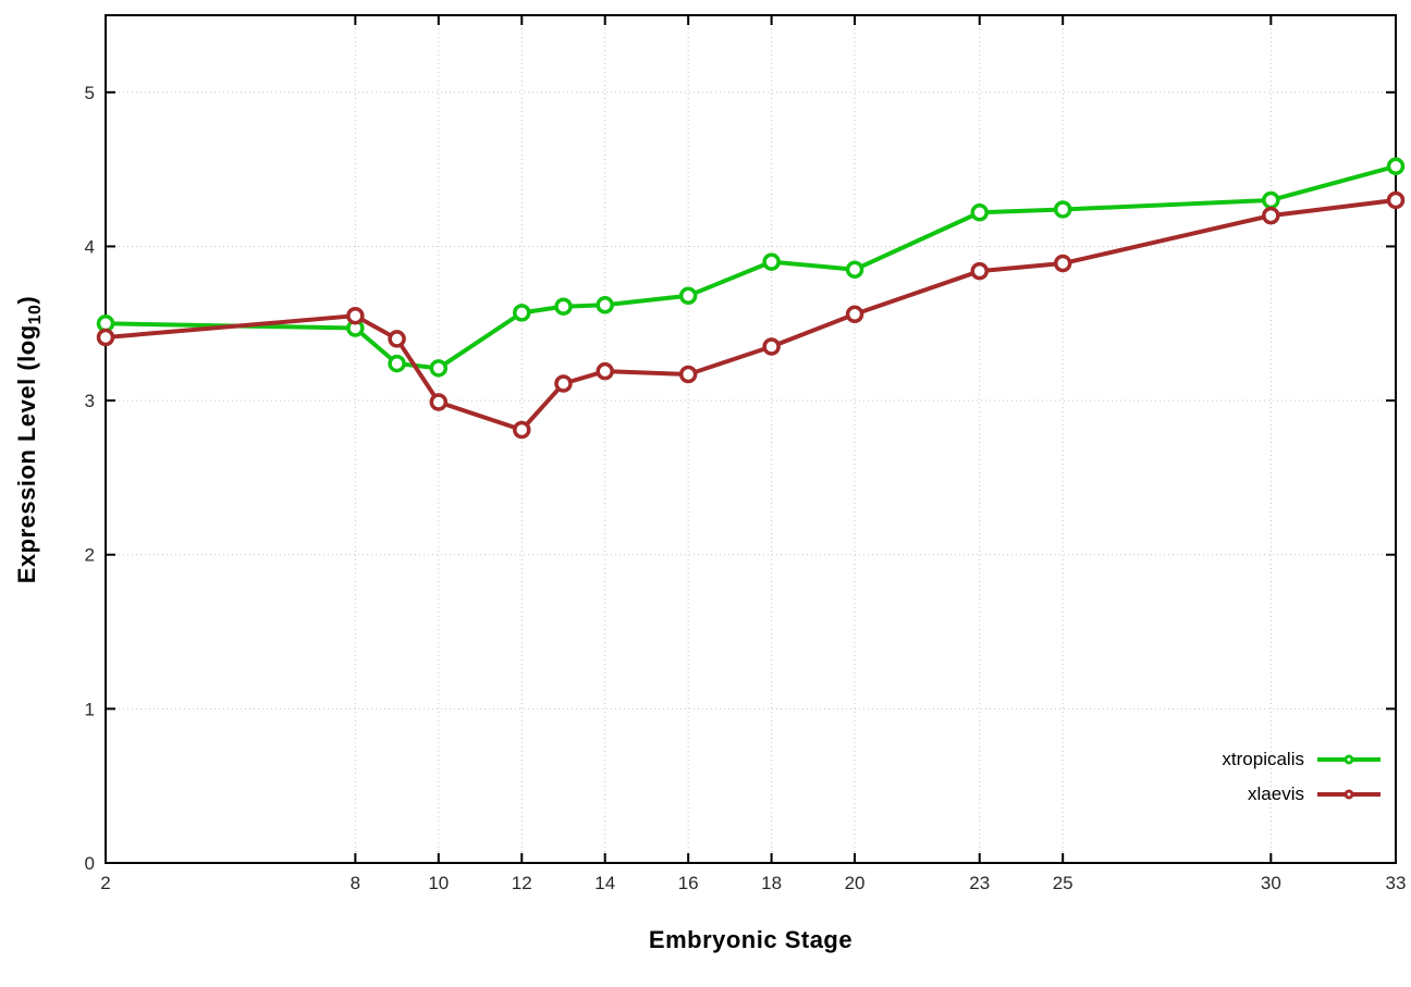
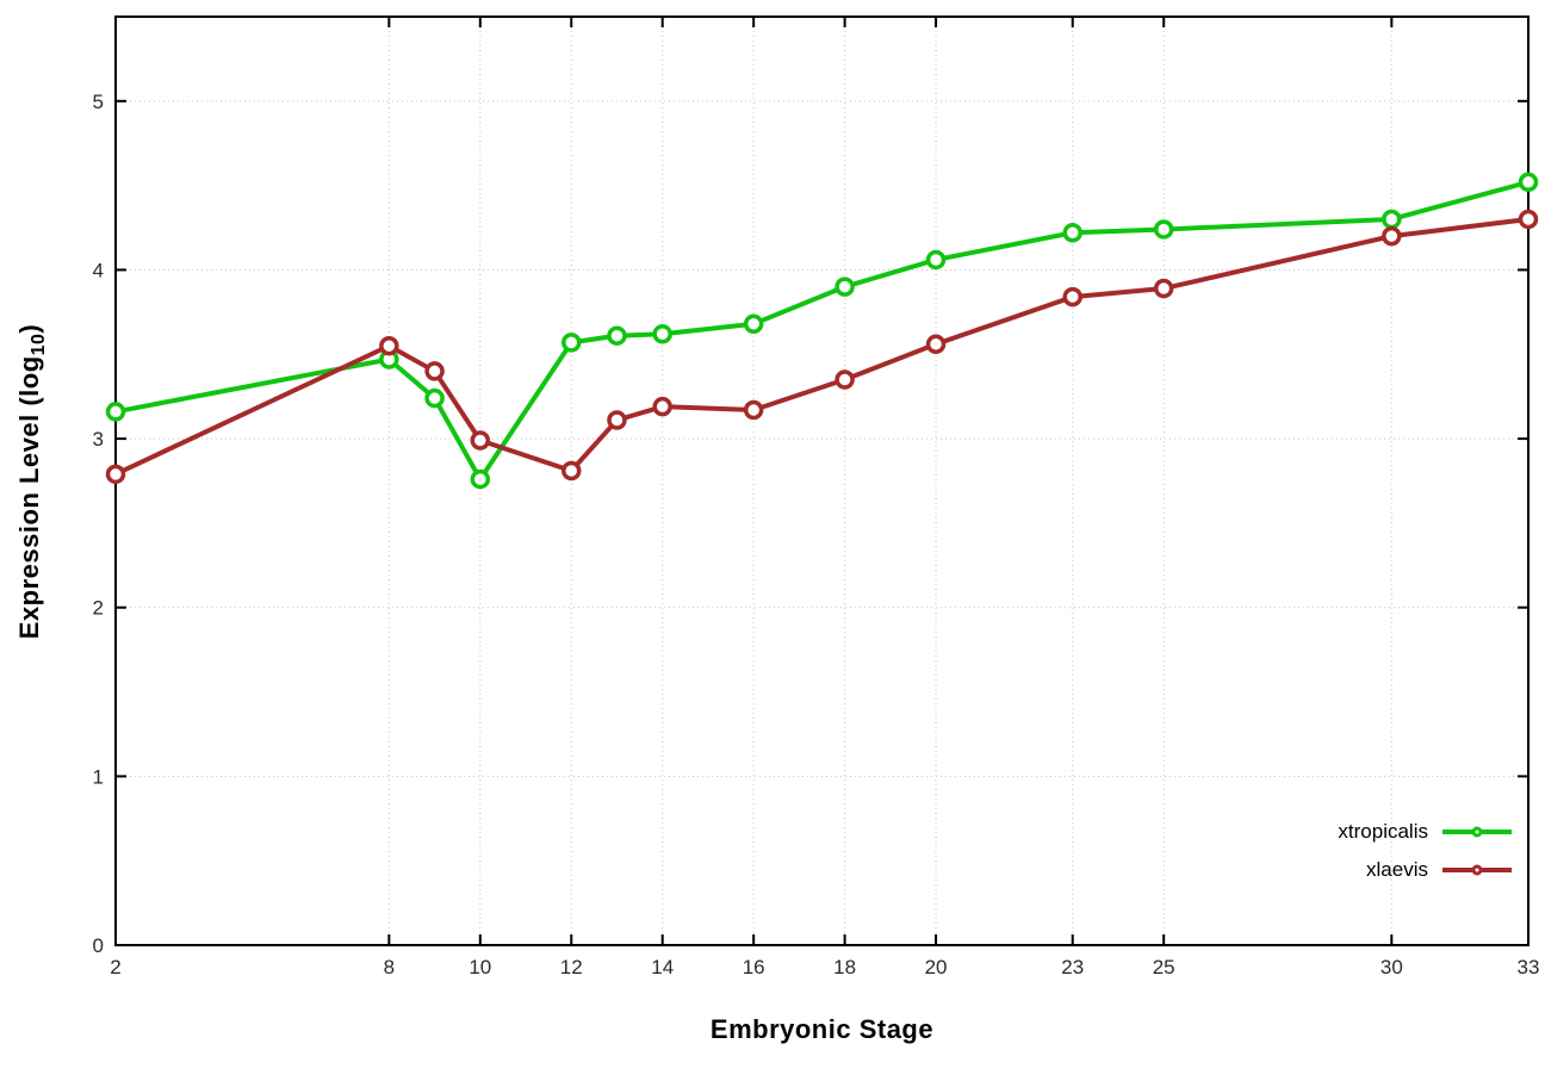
xtropicalis/2: 3.50 -> 3.16
xlaevis/2: 3.41 -> 2.79
xtropicalis/10: 3.21 -> 2.76
xtropicalis/20: 3.85 -> 4.06
